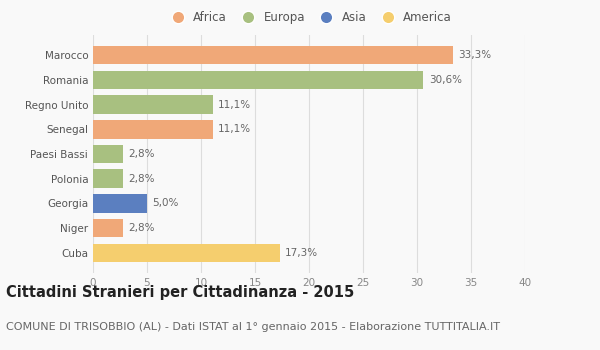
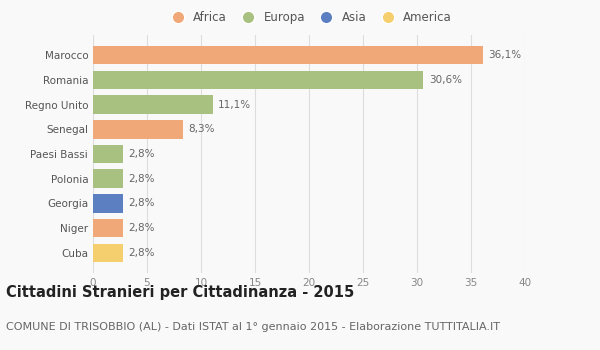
Marocco: 33,3% -> 36,1%
Senegal: 11,1% -> 8,3%
Georgia: 5,0% -> 2,8%
Cuba: 17,3% -> 2,8%
